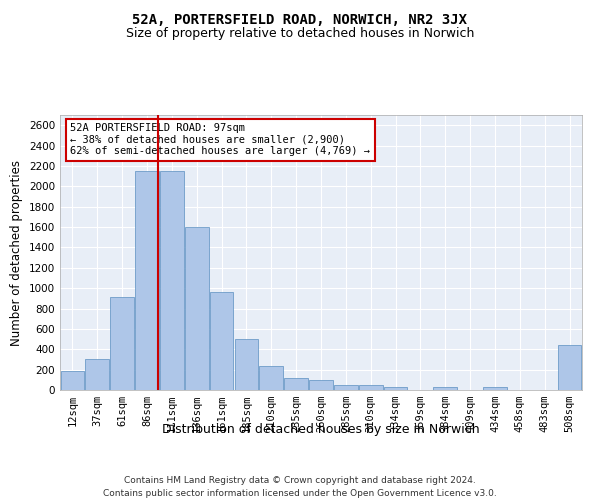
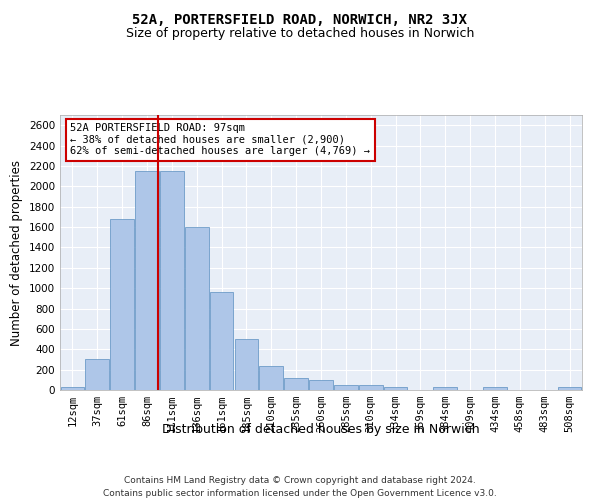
12sqm: 190 -> 20
61sqm: 910 -> 1680
508sqm: 440 -> 30
